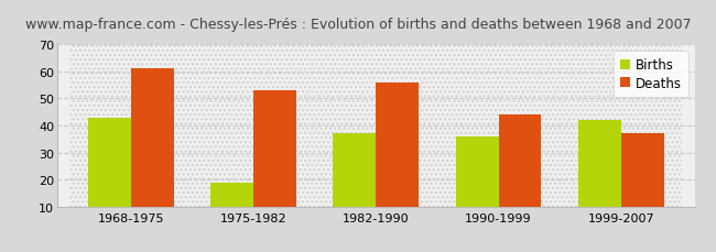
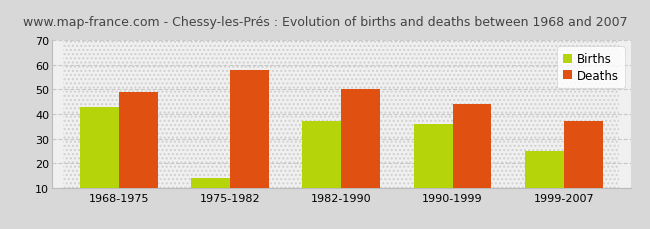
Deaths/1968-1975: 61 -> 49
Births/1975-1982: 19 -> 14
Deaths/1975-1982: 53 -> 58
Deaths/1982-1990: 56 -> 50
Births/1999-2007: 42 -> 25
